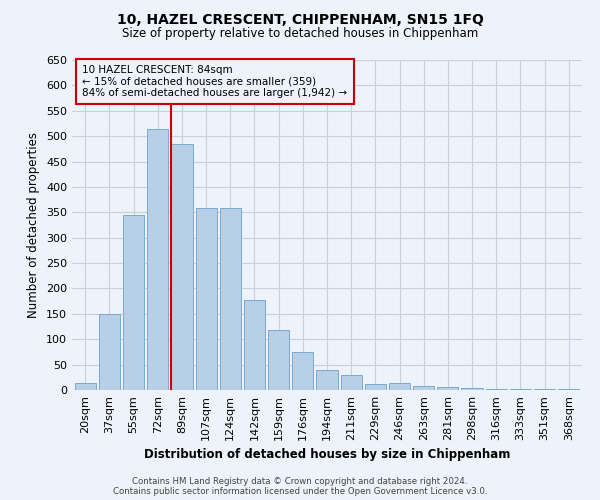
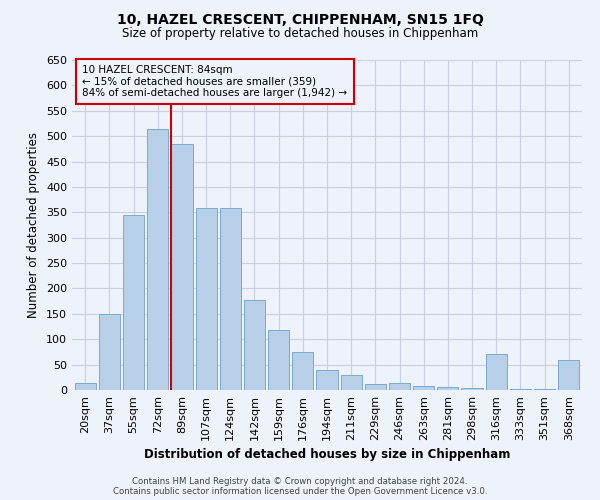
316sqm: 2 -> 70
368sqm: 1 -> 60
